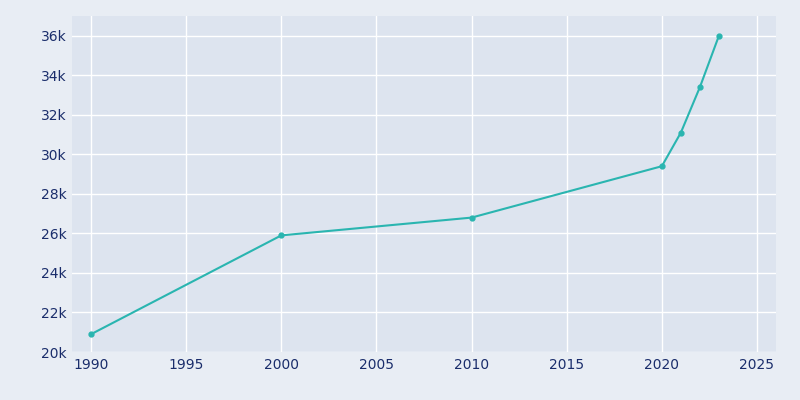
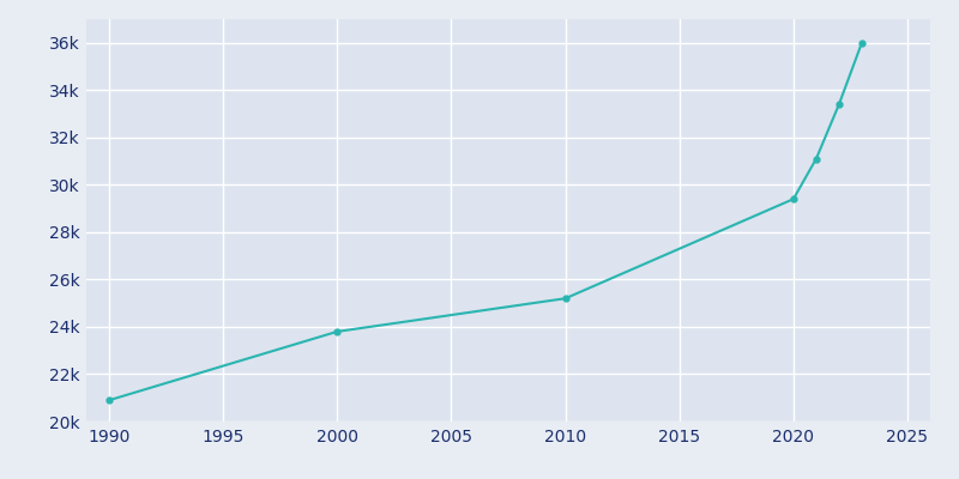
2000: 25.9k -> 23.8k
2010: 26.8k -> 25.2k
